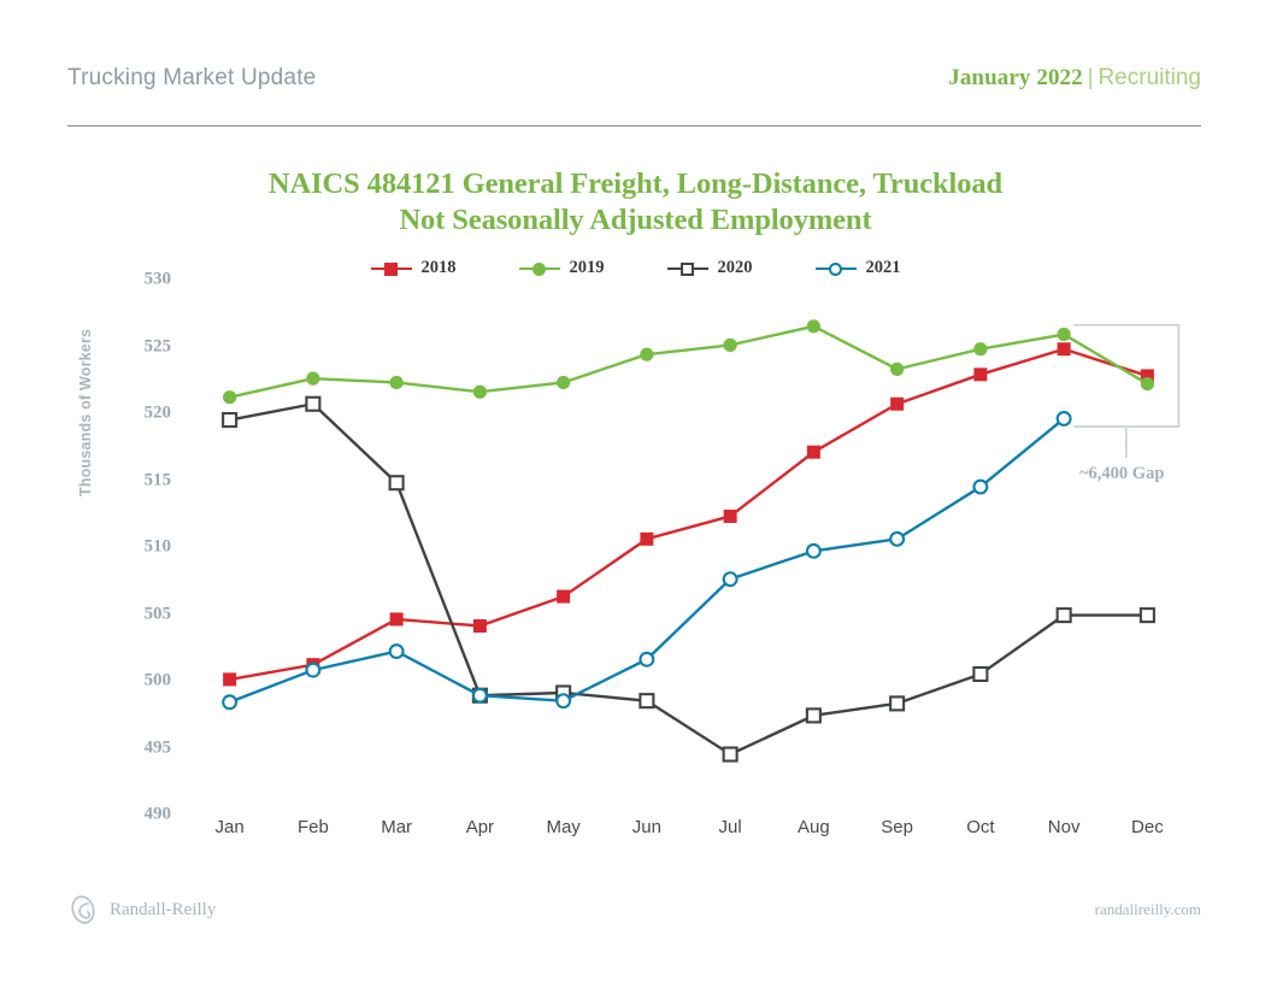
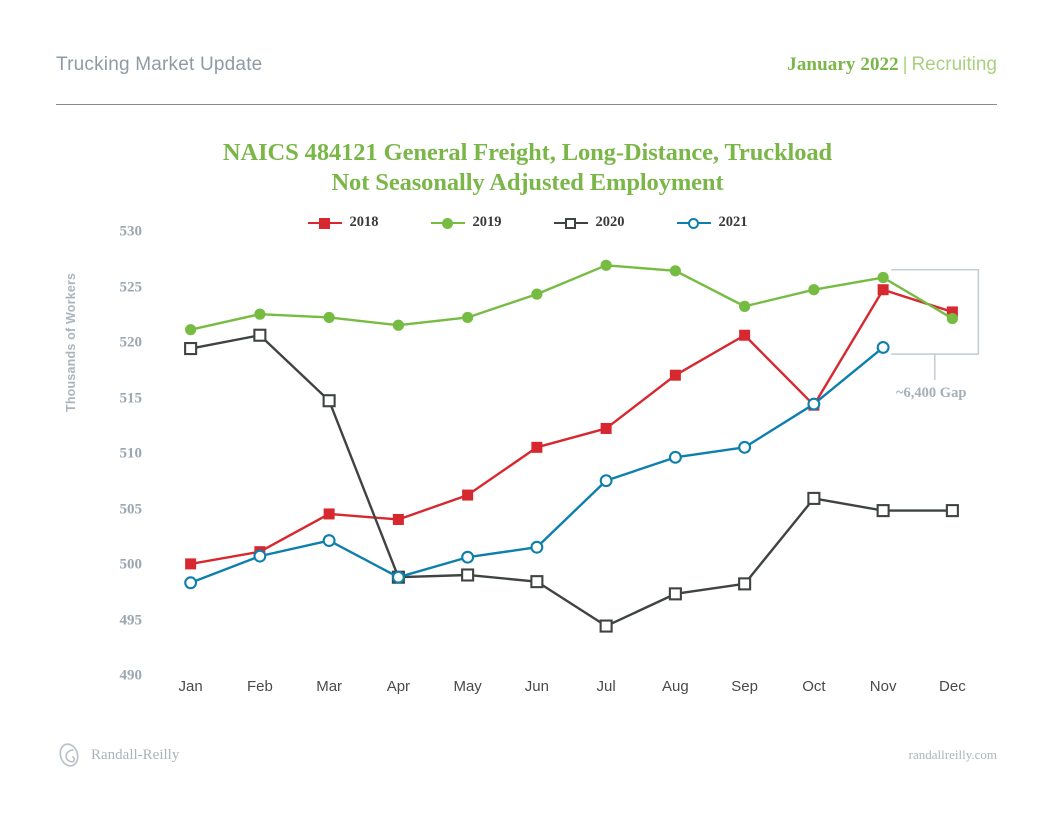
2021/May: 498.5 -> 500.7
2019/Jul: 525.1 -> 527.0
2018/Oct: 522.9 -> 514.4
2020/Oct: 500.5 -> 506.0
